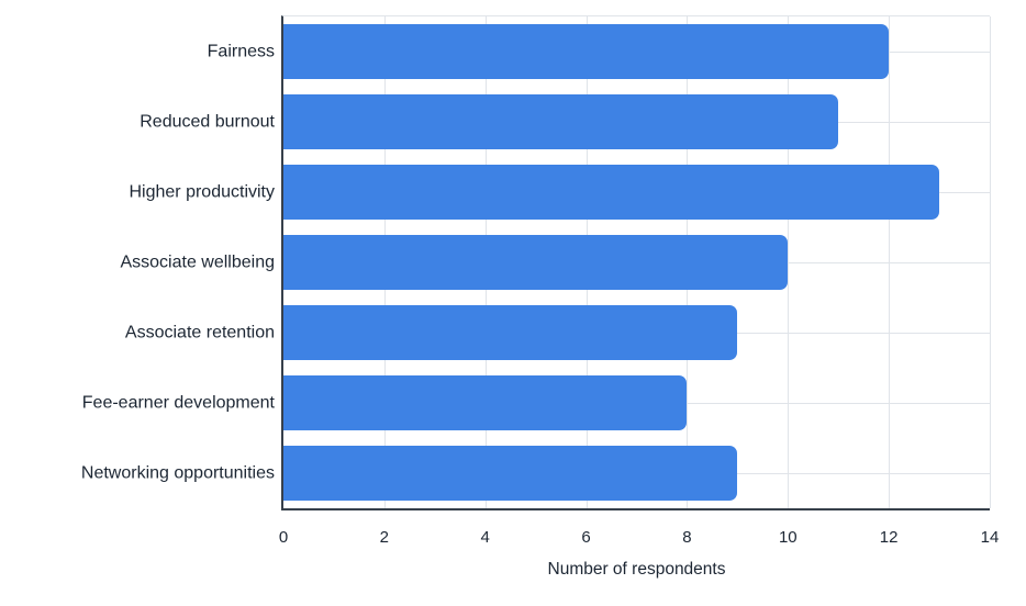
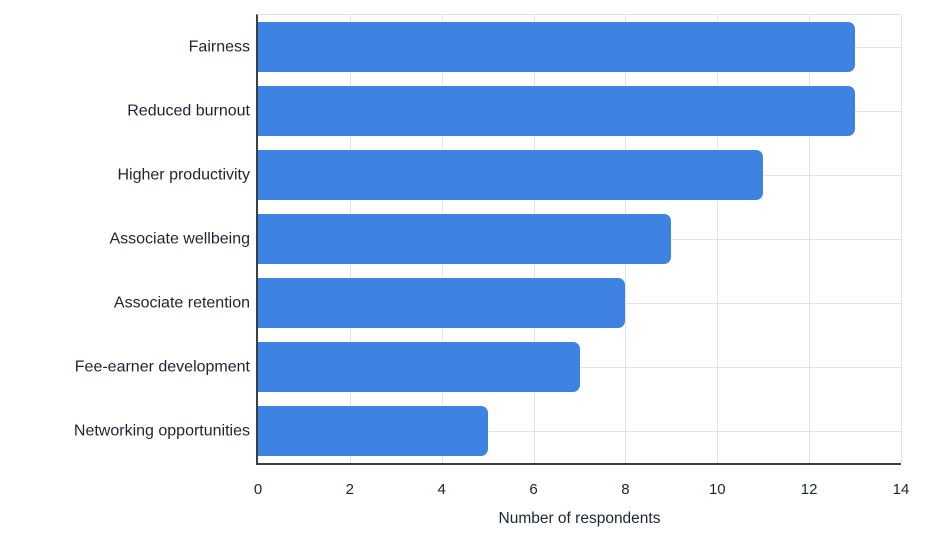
Fairness: 12 -> 13
Reduced burnout: 11 -> 13
Higher productivity: 13 -> 11
Associate wellbeing: 10 -> 9
Associate retention: 9 -> 8
Fee-earner development: 8 -> 7
Networking opportunities: 9 -> 5
